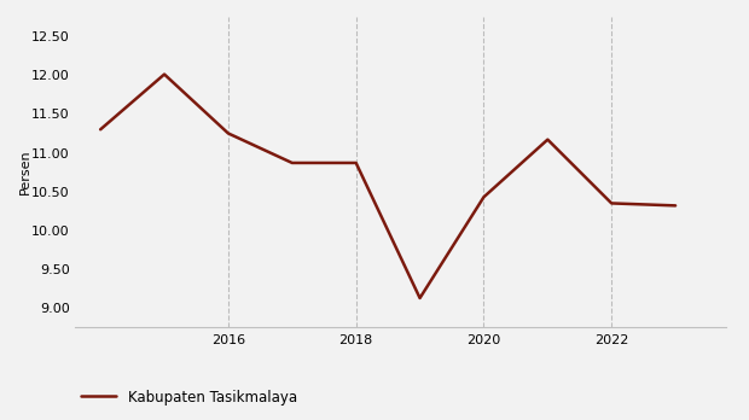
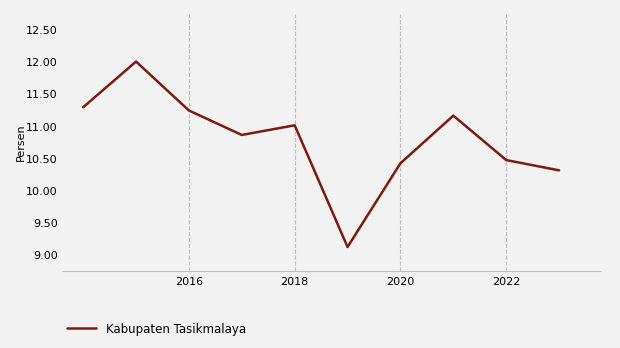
2018: 10.87 -> 11.02
2022: 10.35 -> 10.48
